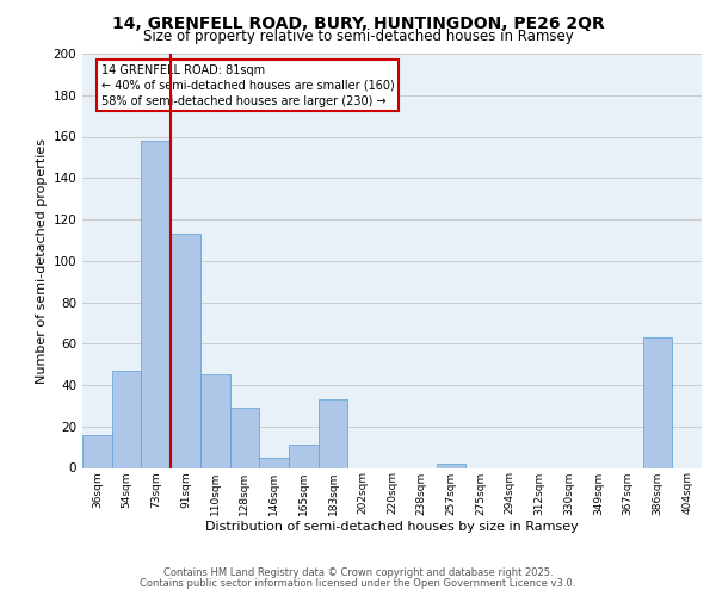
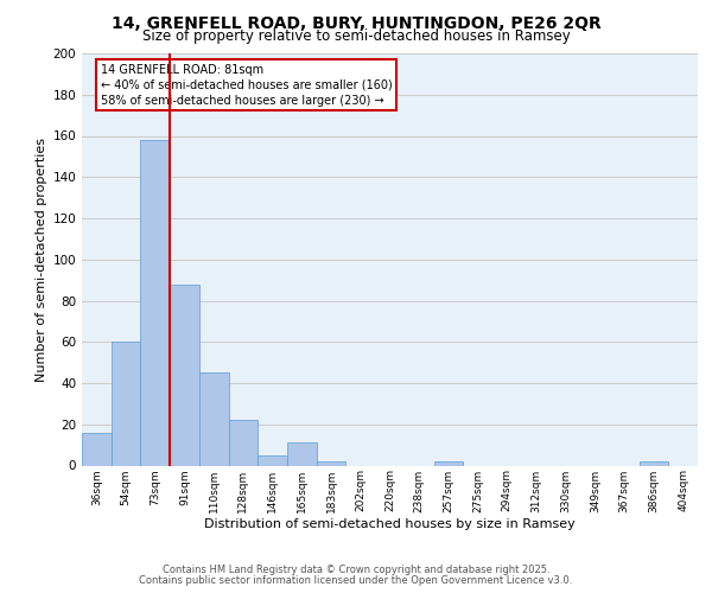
54sqm: 47 -> 60
91sqm: 113 -> 88
128sqm: 29 -> 22
183sqm: 33 -> 2
386sqm: 63 -> 2
